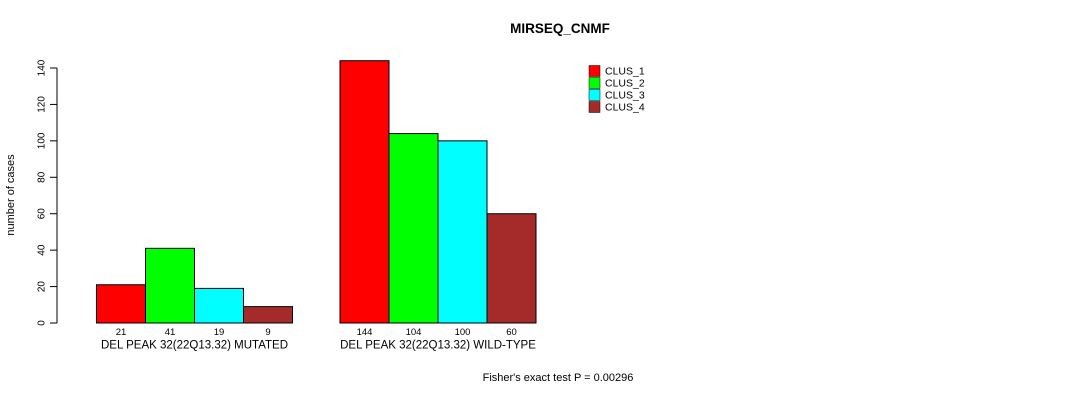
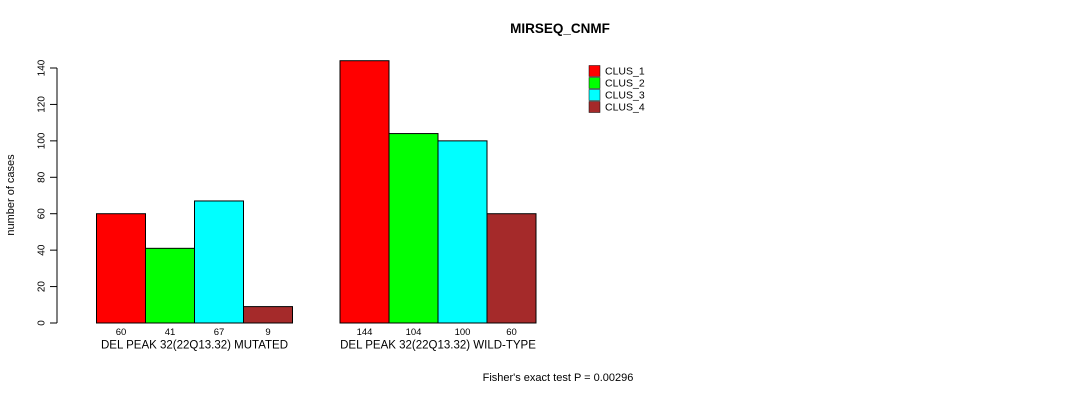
CLUS_1/DEL PEAK 32(22Q13.32) MUTATED: 21 -> 60
CLUS_3/DEL PEAK 32(22Q13.32) MUTATED: 19 -> 67
